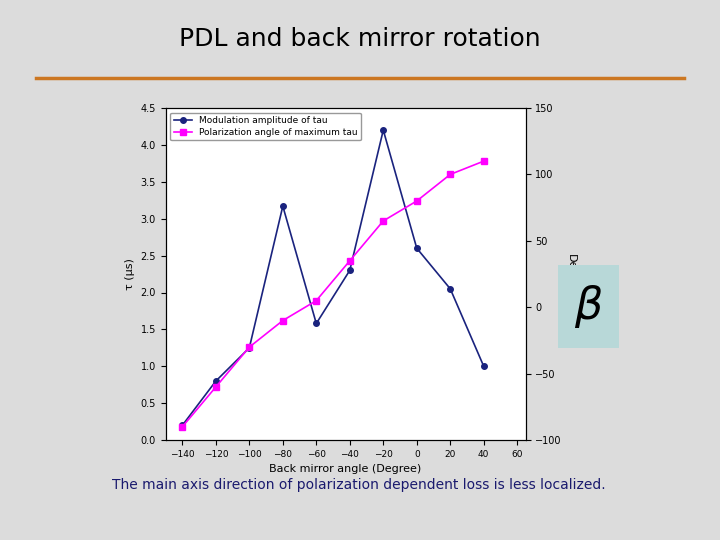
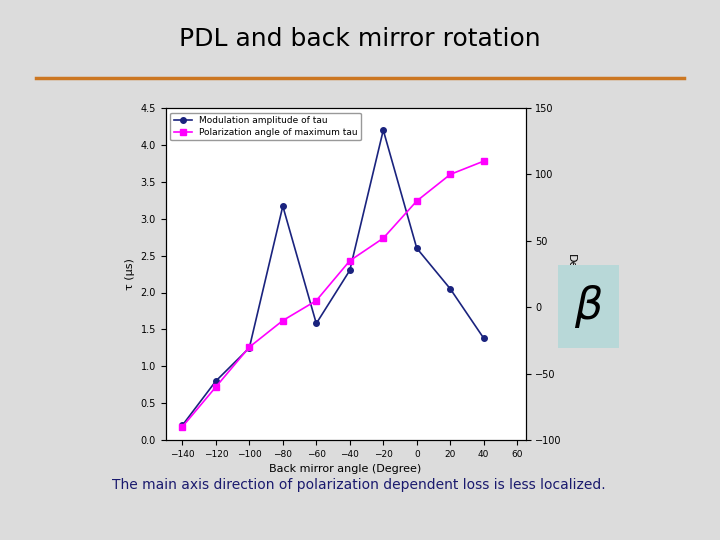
Polarization angle of maximum tau/−20: 65 -> 52
Modulation amplitude of tau/40: 1.00 -> 1.38
